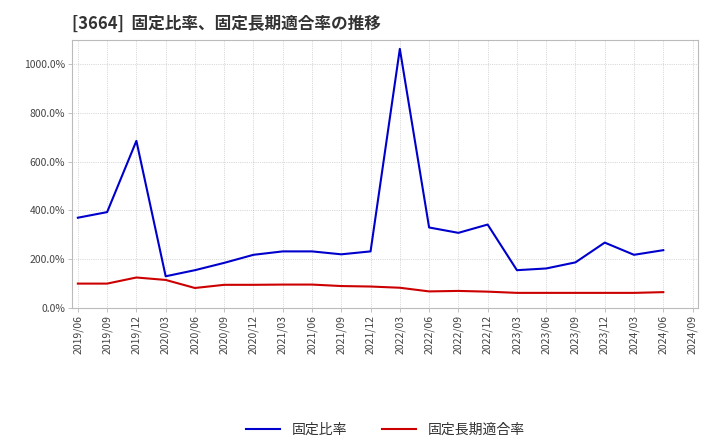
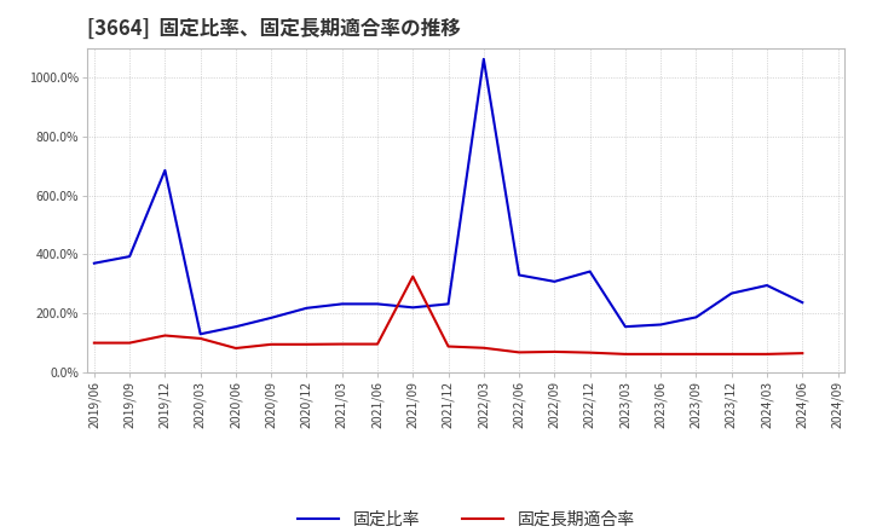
固定長期適合率/2021/09: 90% -> 325%
固定比率/2024/03: 218% -> 295%
